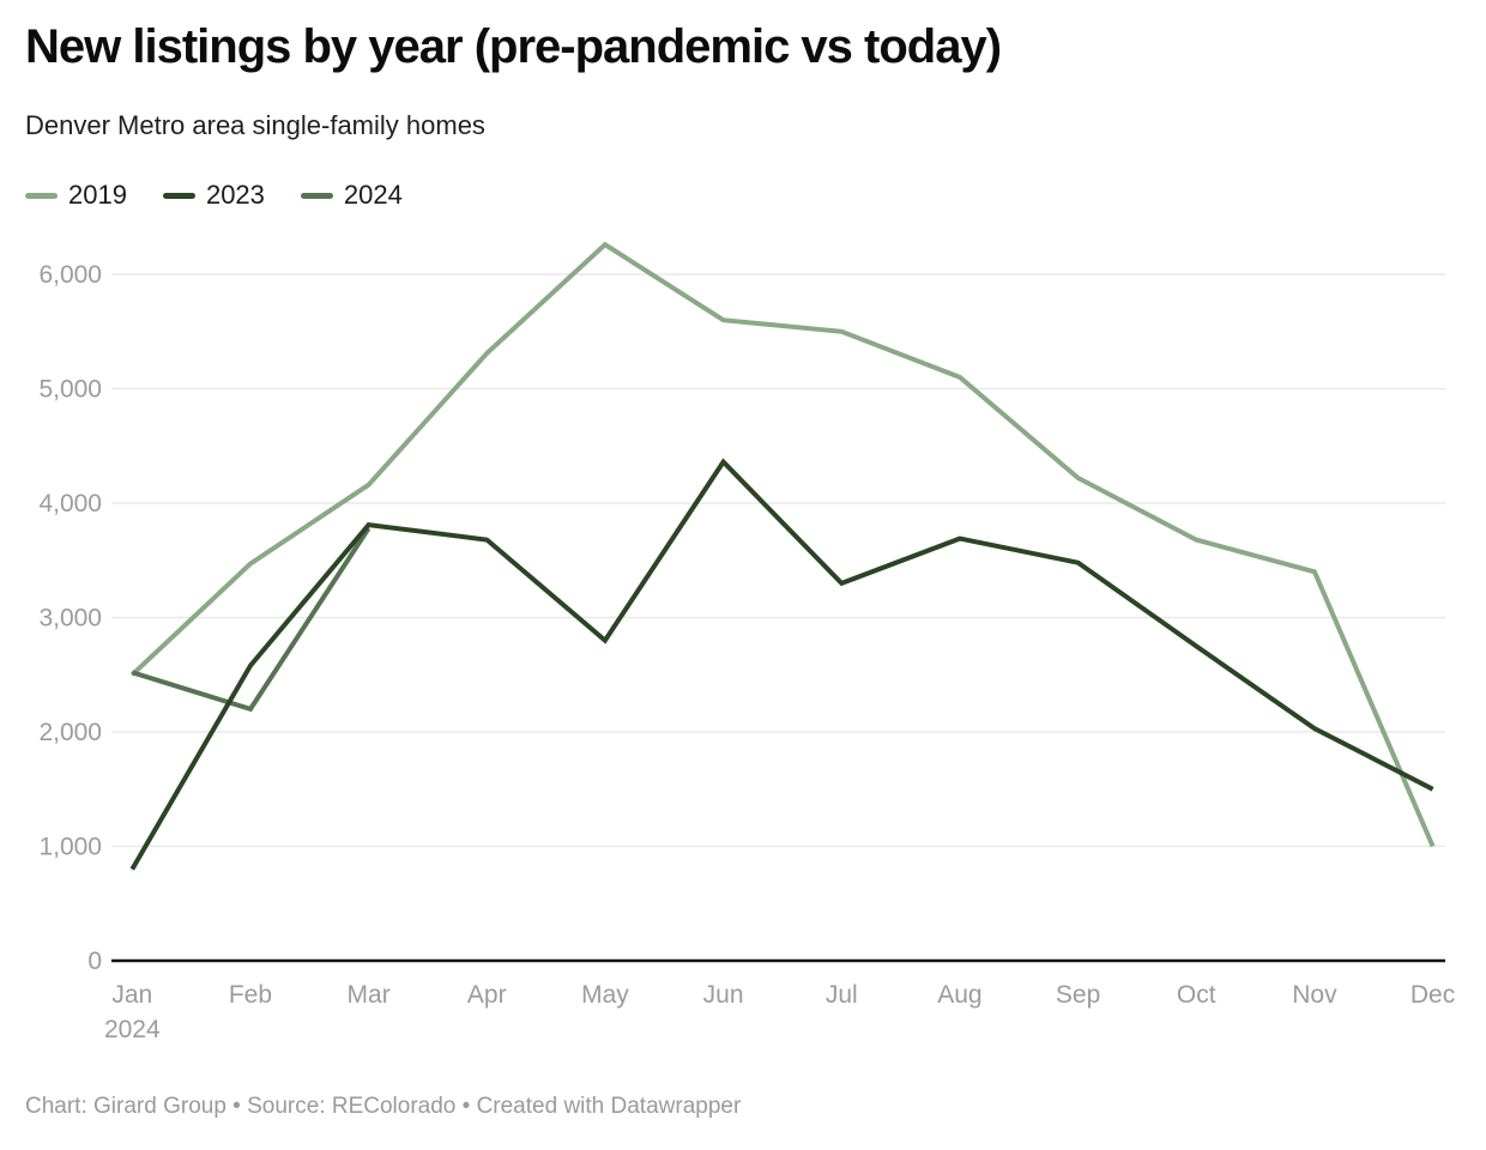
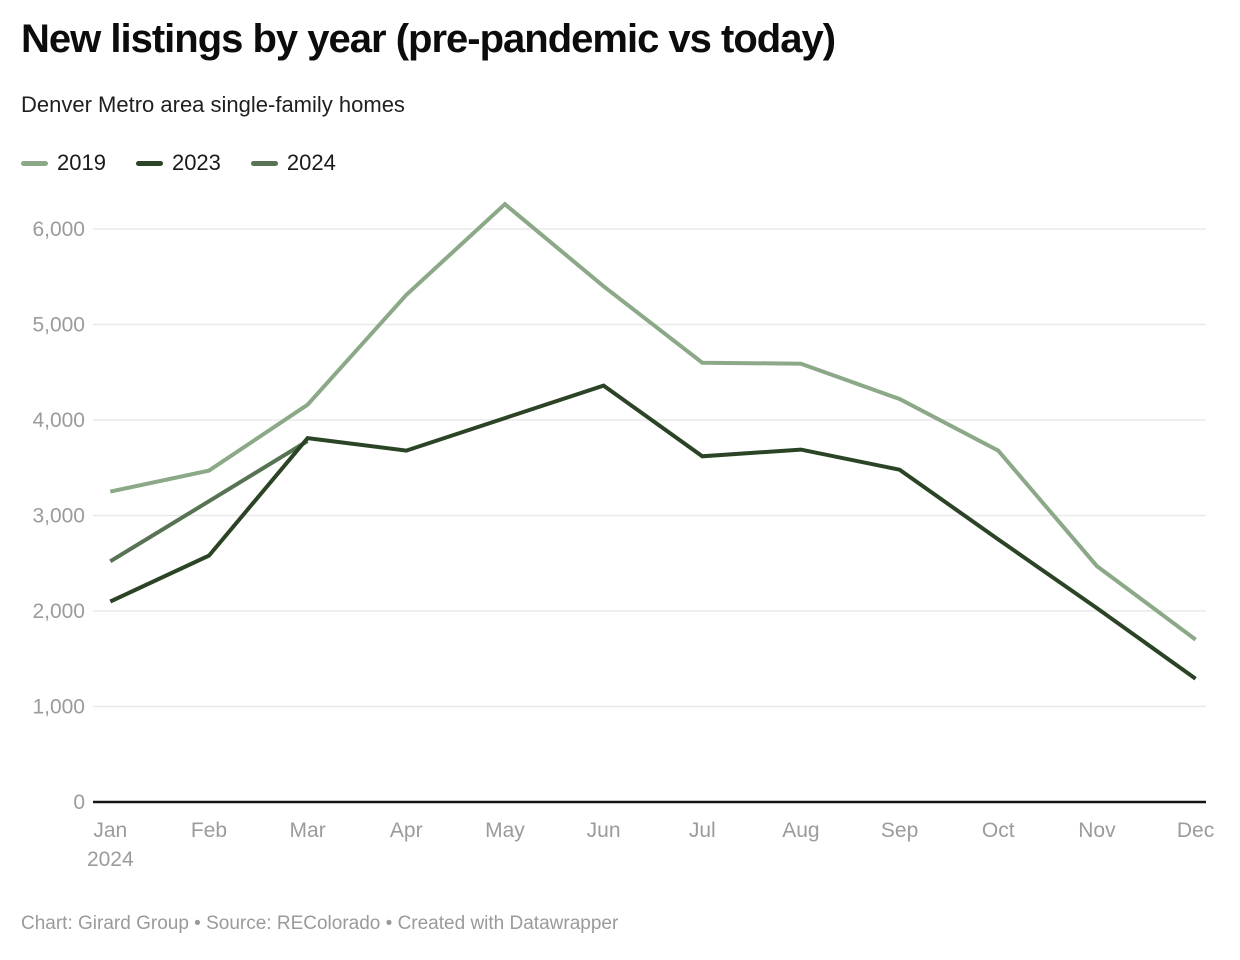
2019/Jan: 2500 -> 3200
2023/Jan: 800 -> 2100
2024/Feb: 2200 -> 3200
2023/May: 2800 -> 4000
2019/Jun: 5600 -> 5400
2019/Jul: 5500 -> 4600
2023/Jul: 3300 -> 3600
2019/Aug: 5100 -> 4600
2019/Nov: 3400 -> 2500
2019/Dec: 1000 -> 1700
2023/Dec: 1500 -> 1300
